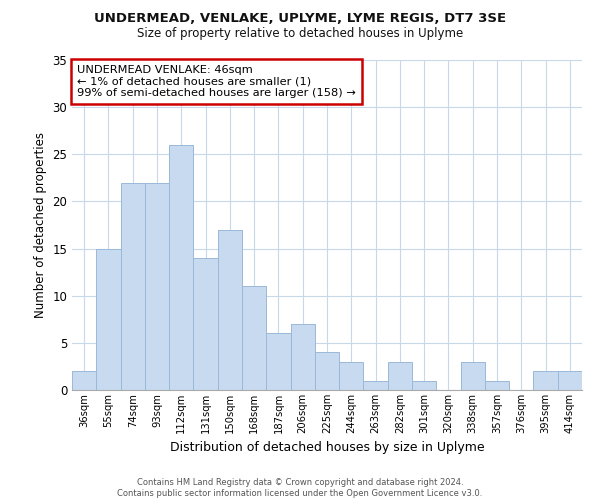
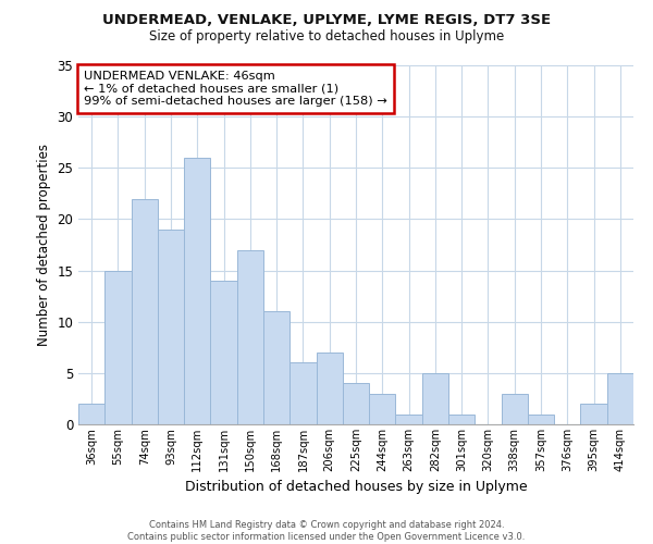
93sqm: 22 -> 19
282sqm: 3 -> 5
414sqm: 2 -> 5
